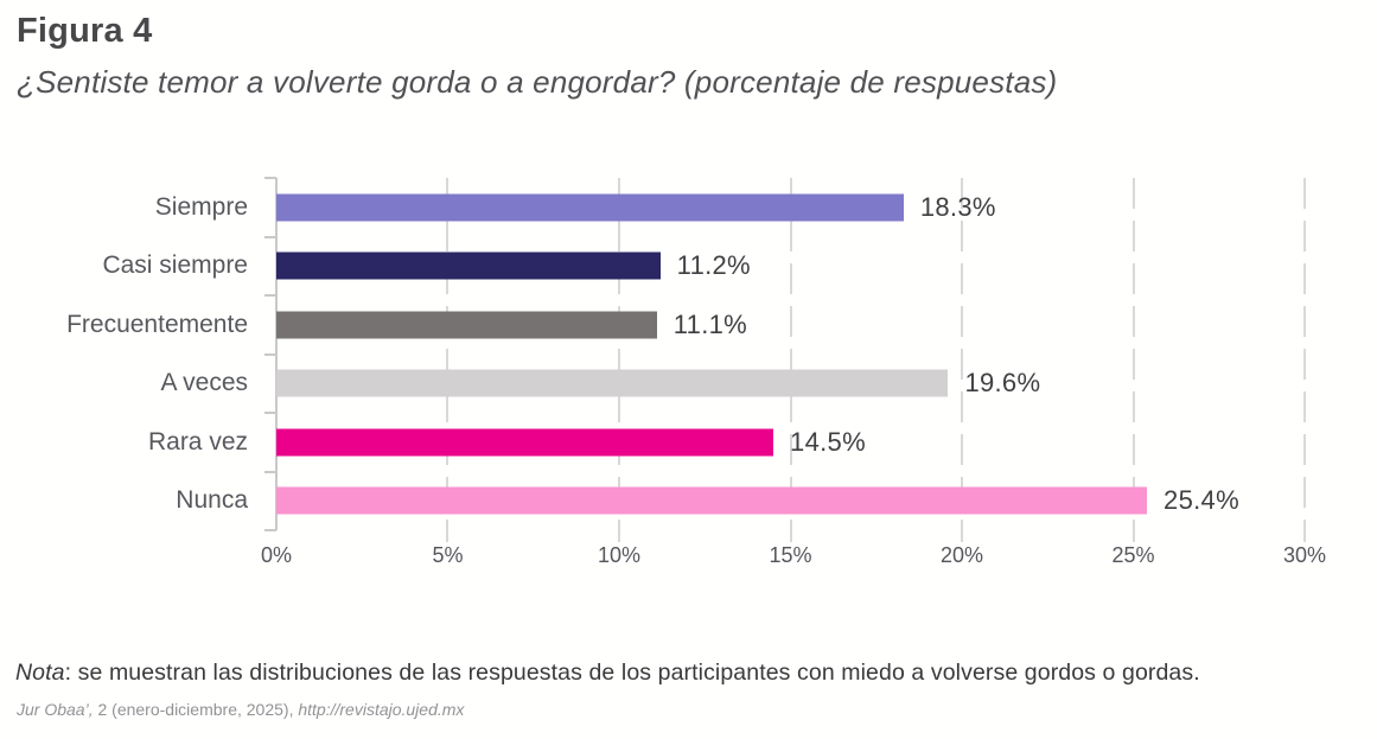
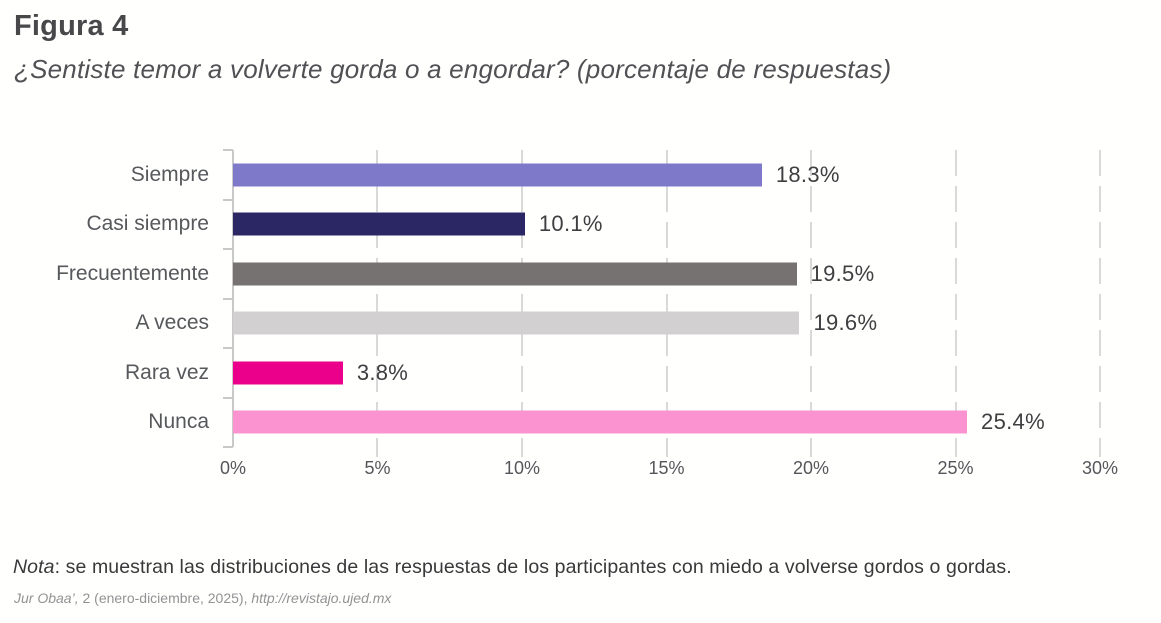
Casi siempre: 11.2% -> 10.1%
Frecuentemente: 11.1% -> 19.5%
Rara vez: 14.5% -> 3.8%
